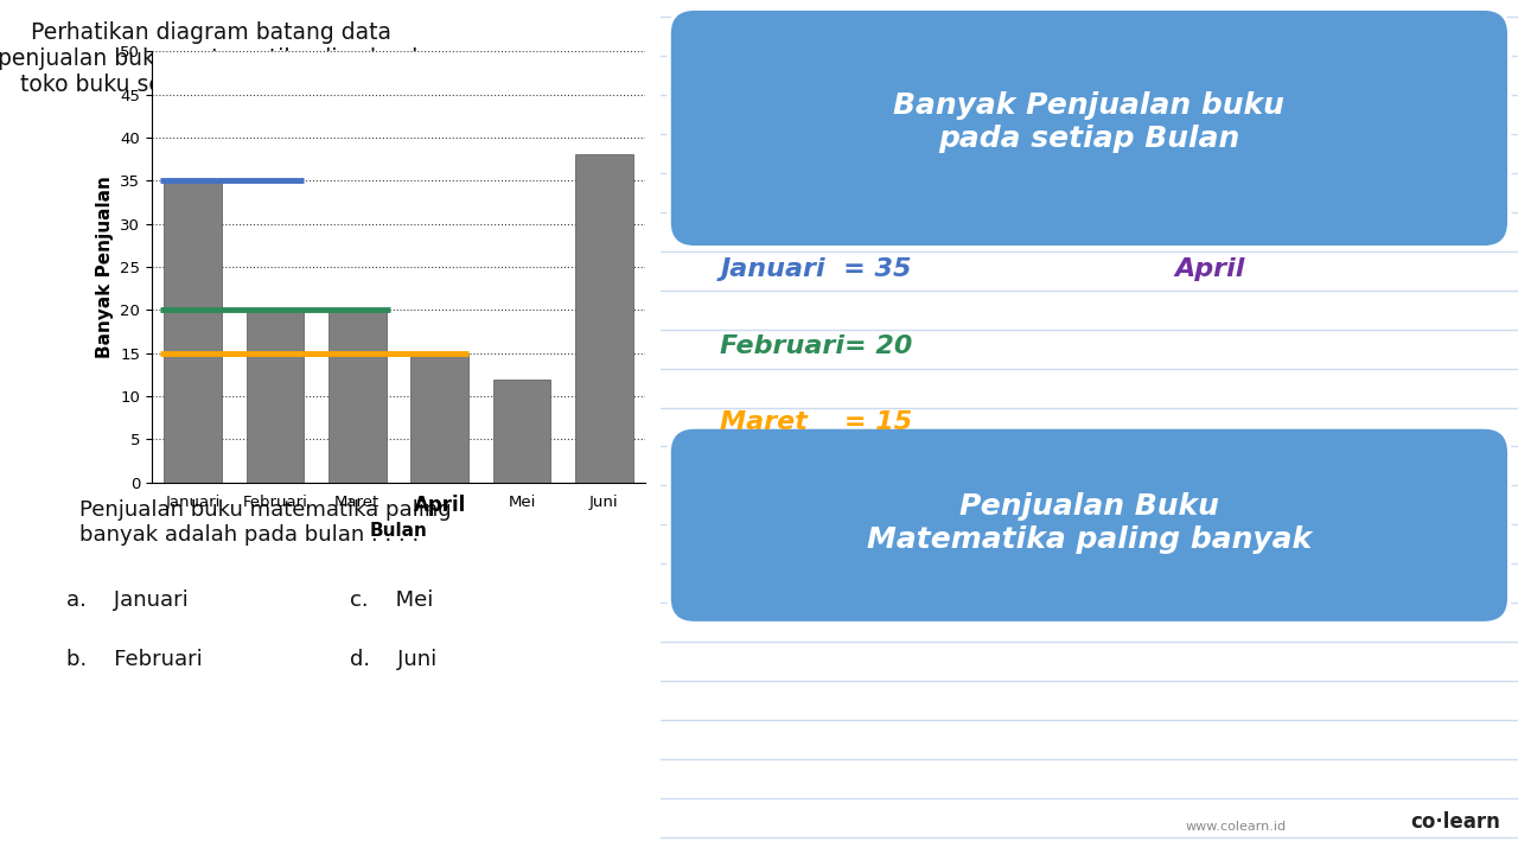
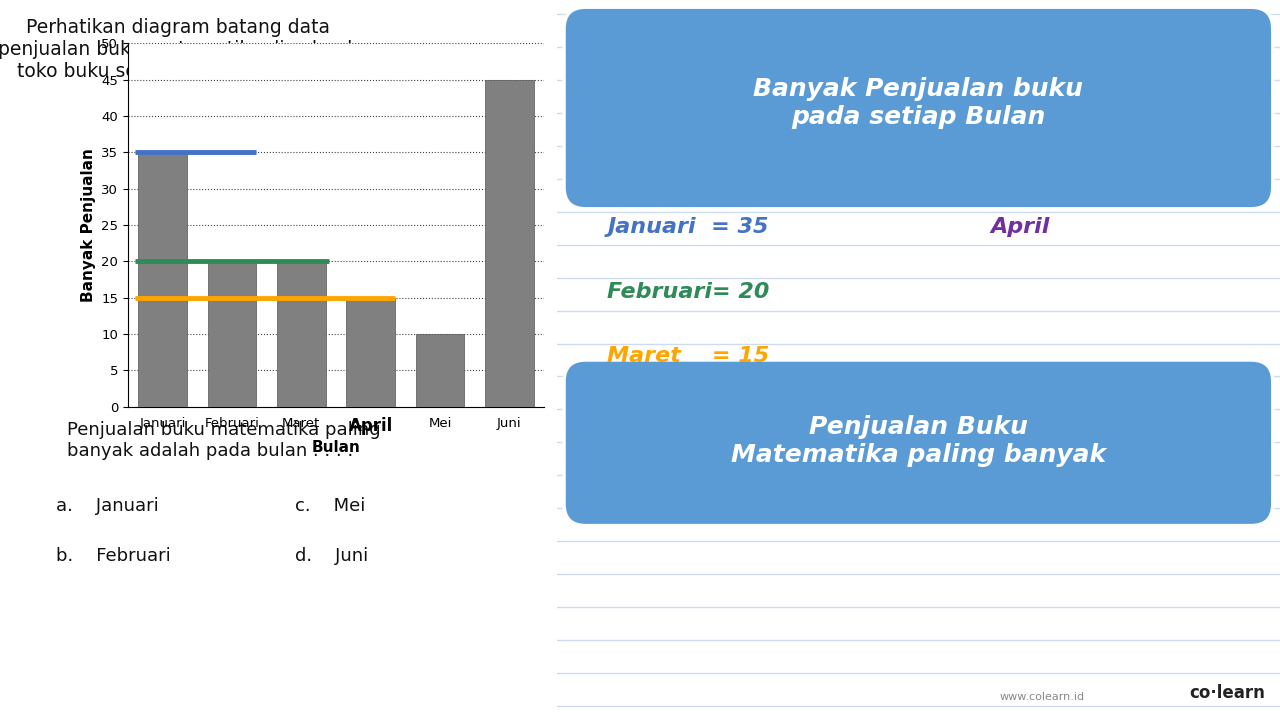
Mei: 12 -> 10
Juni: 38 -> 45
